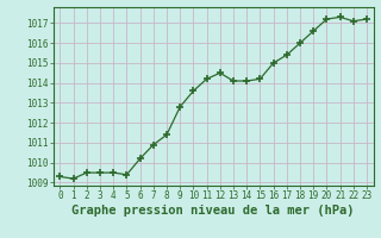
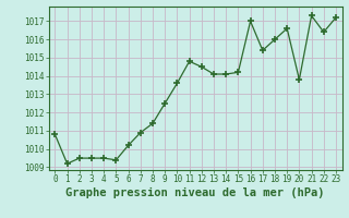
0: 1009.3 -> 1010.8
9: 1012.8 -> 1012.5
11: 1014.2 -> 1014.8
16: 1015.0 -> 1017.0
20: 1017.2 -> 1013.8
22: 1017.1 -> 1016.4
